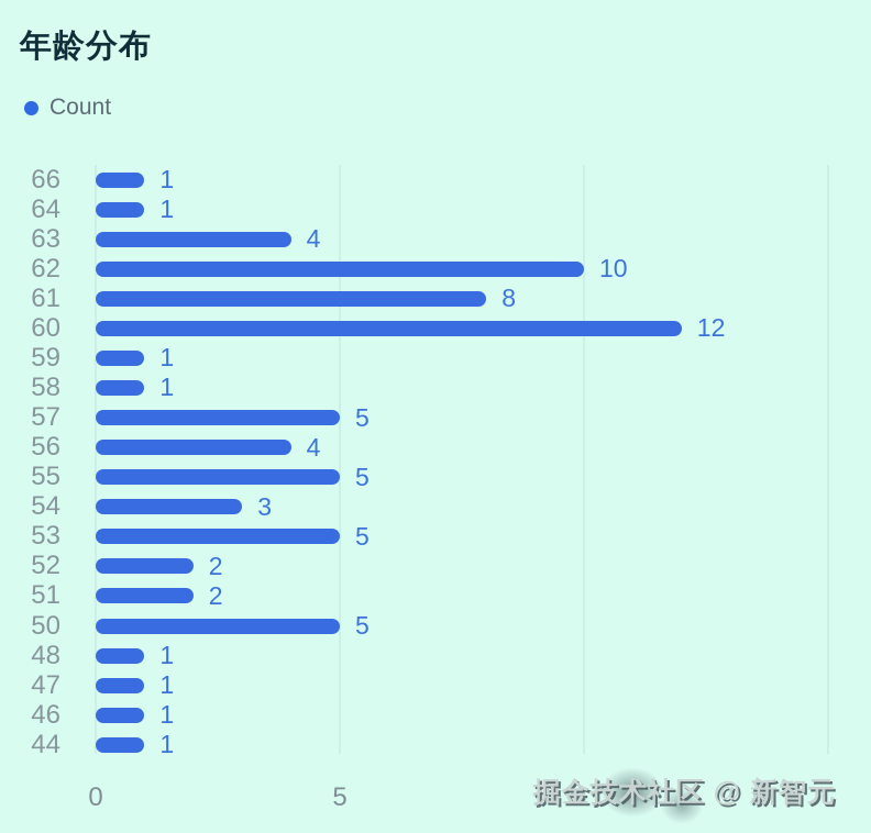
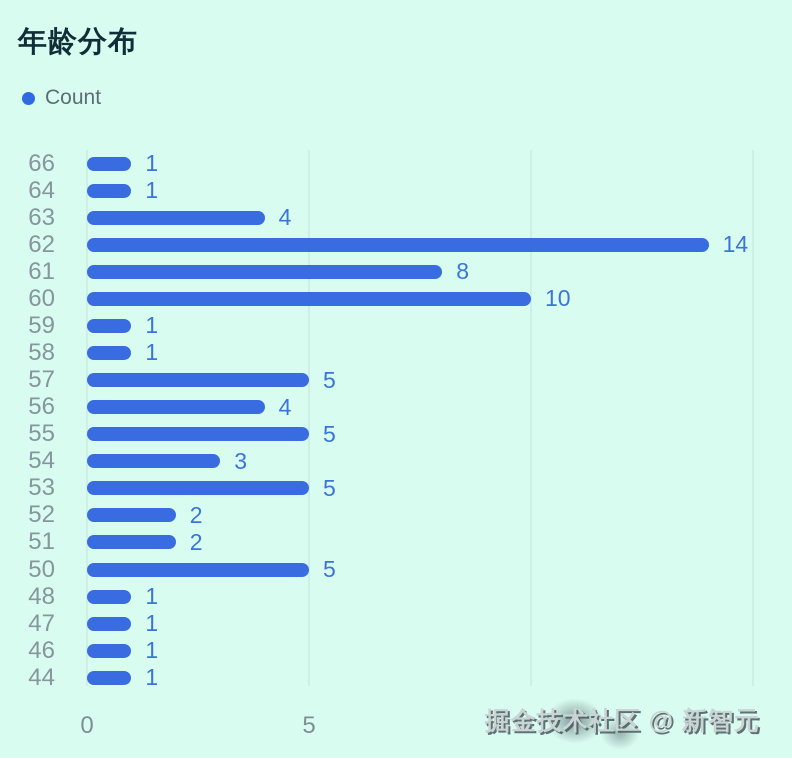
62: 10 -> 14
60: 12 -> 10
